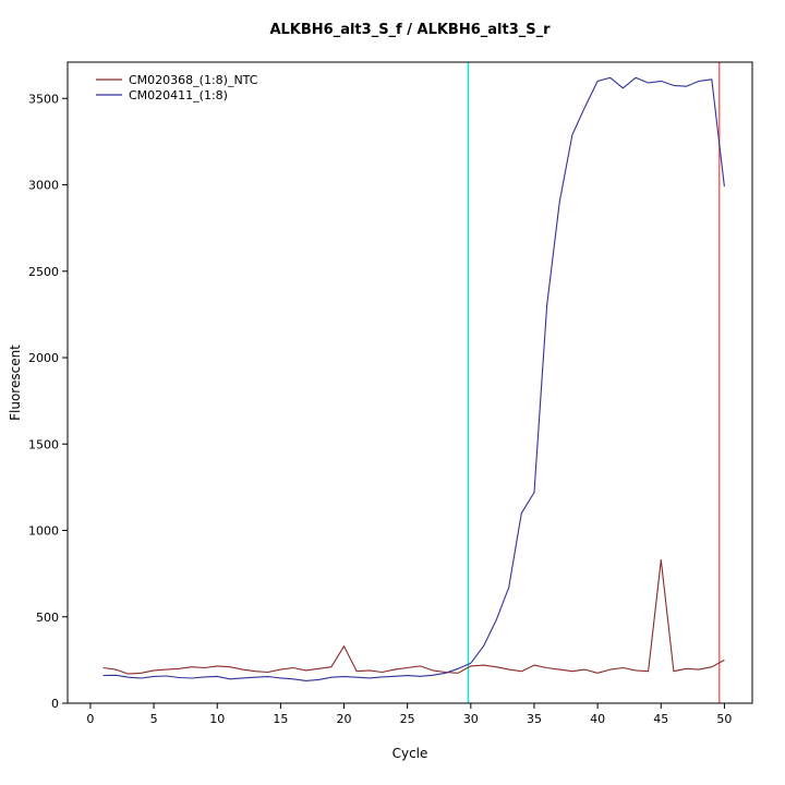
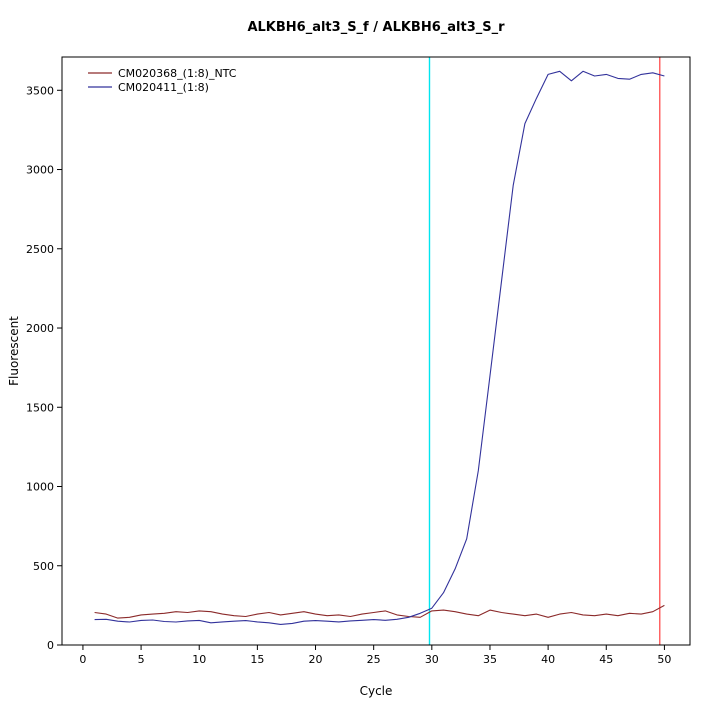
CM020368_(1:8)_NTC/20: 330 -> 200
CM020411_(1:8)/35: 1220 -> 1700
CM020368_(1:8)_NTC/45: 830 -> 200
CM020411_(1:8)/50: 2990 -> 3590
